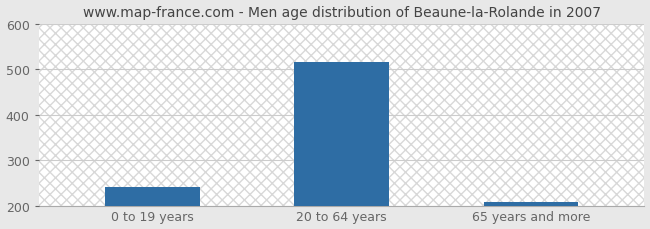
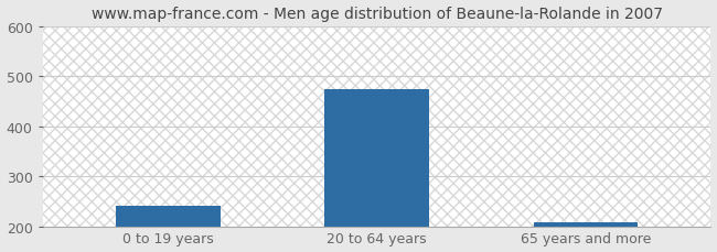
20 to 64 years: 515 -> 475
